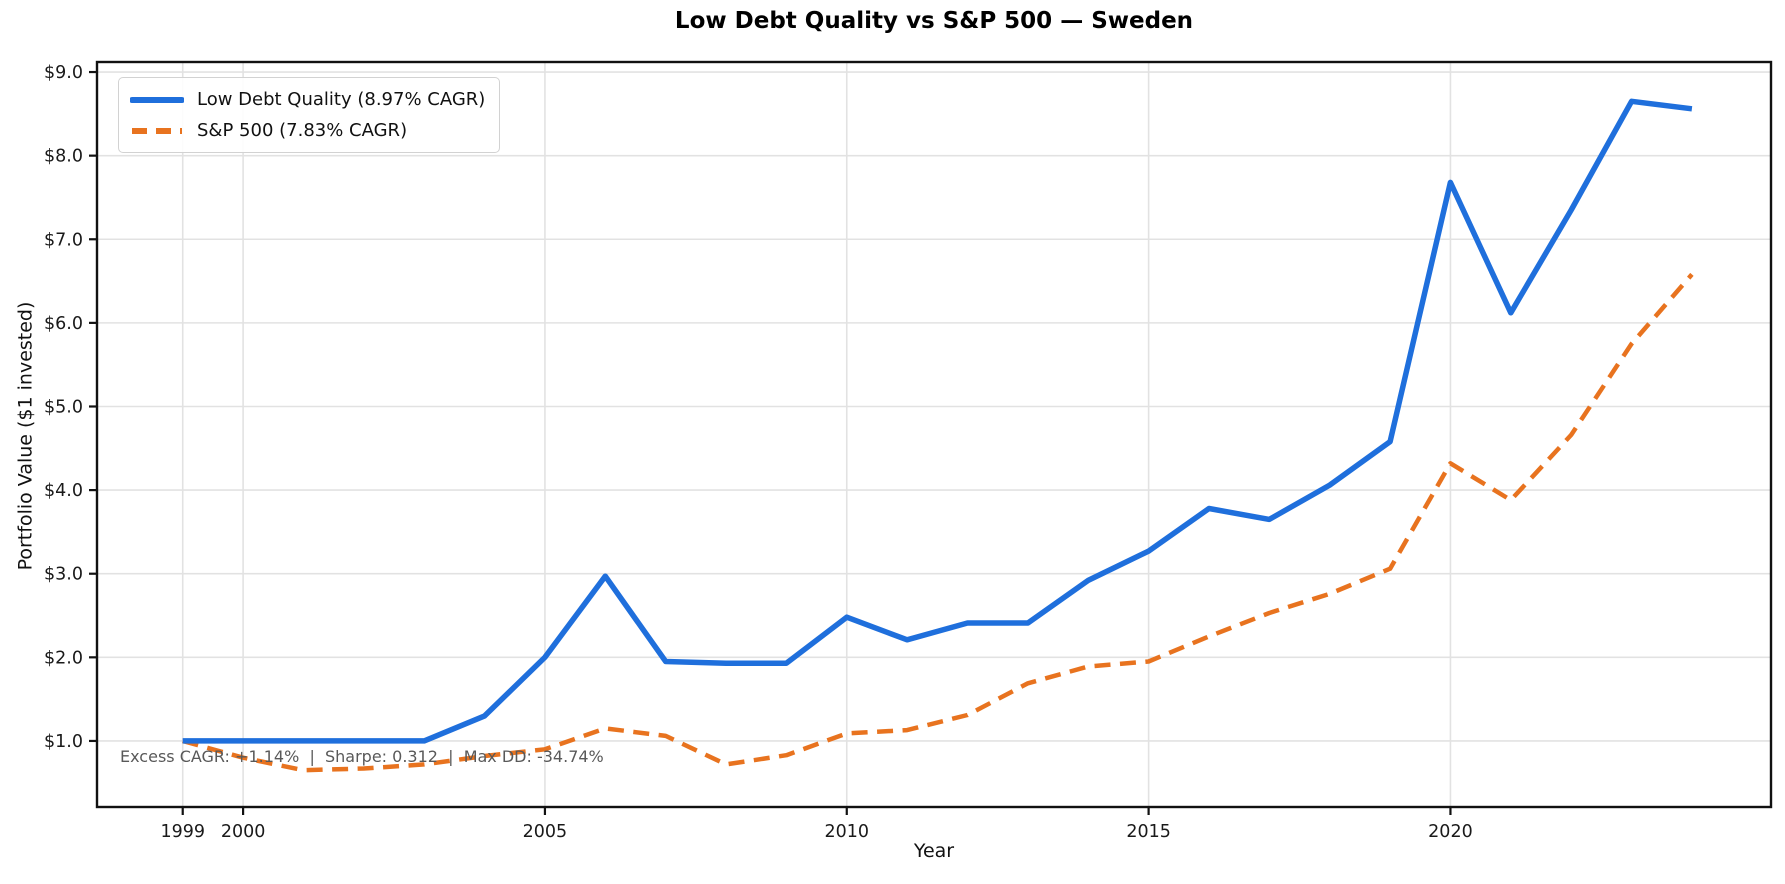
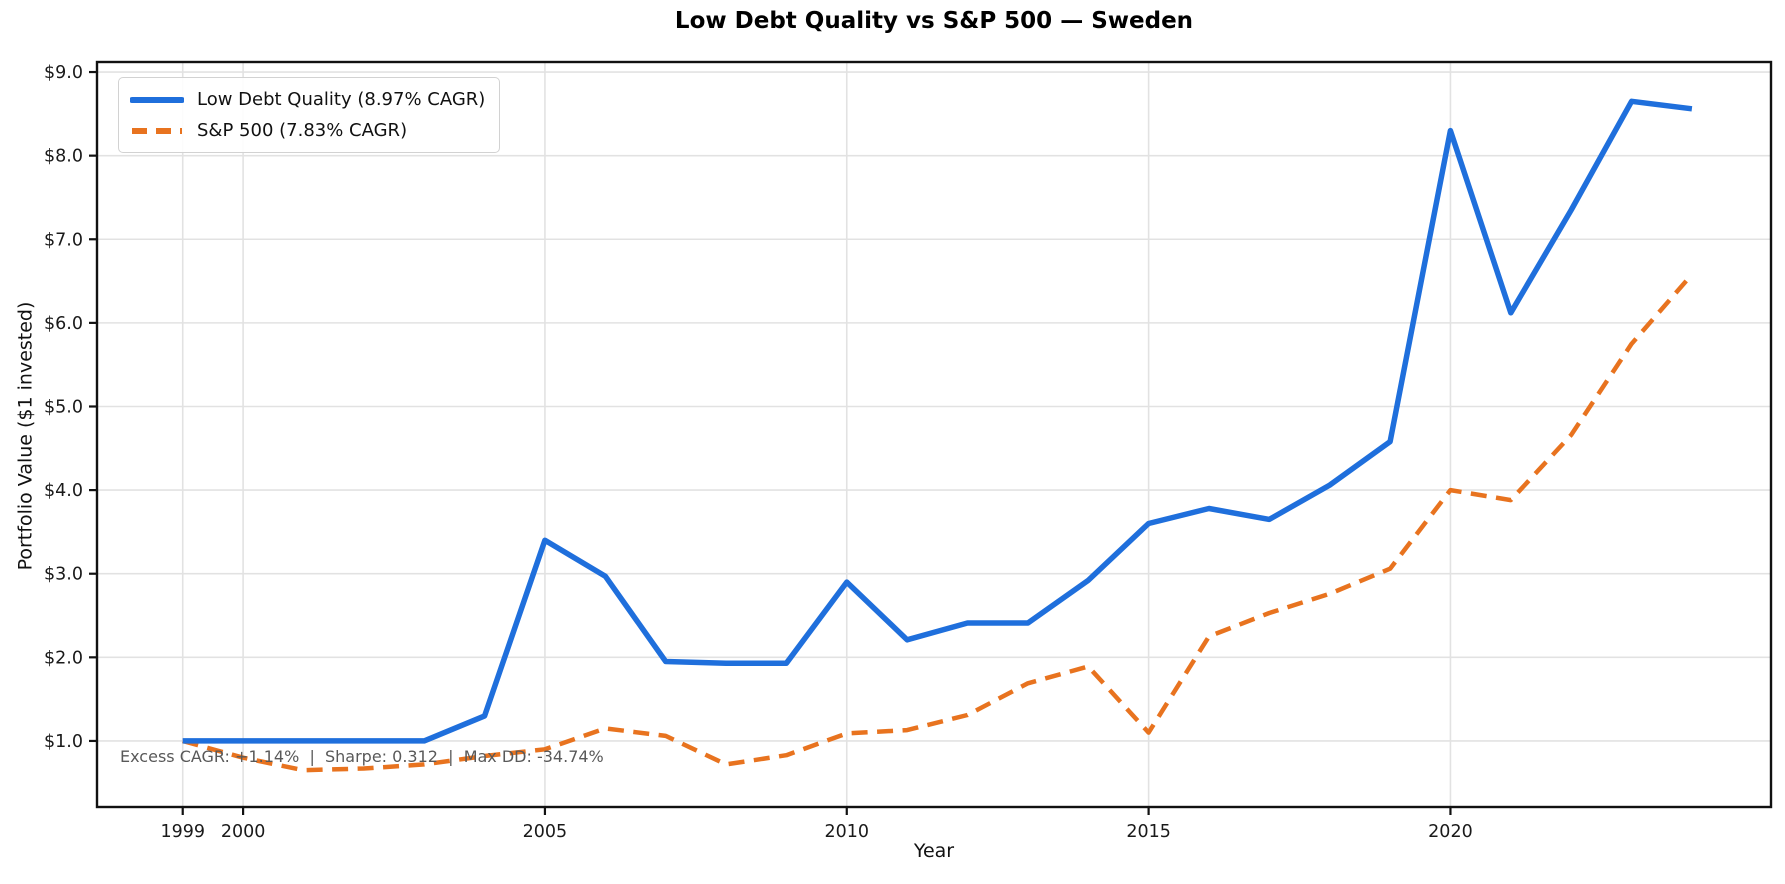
Low Debt Quality (8.97% CAGR)/2005: $2.0 -> $3.4
Low Debt Quality (8.97% CAGR)/2010: $2.5 -> $2.9
Low Debt Quality (8.97% CAGR)/2015: $3.3 -> $3.6
S&P 500 (7.83% CAGR)/2015: $1.9 -> $1.1
Low Debt Quality (8.97% CAGR)/2020: $7.7 -> $8.3
S&P 500 (7.83% CAGR)/2020: $4.3 -> $4.0
